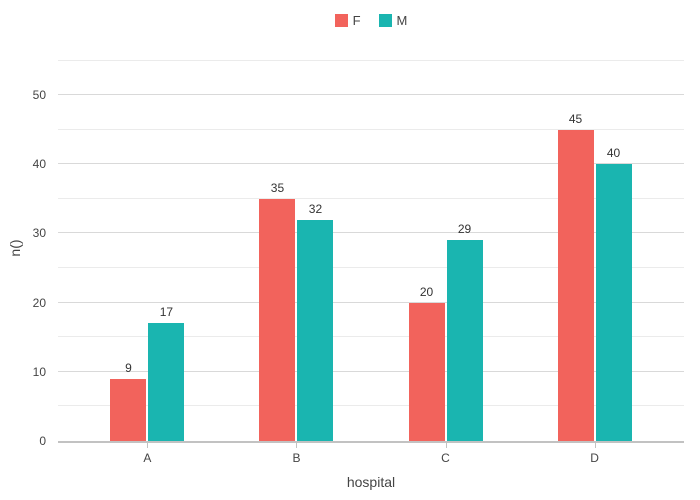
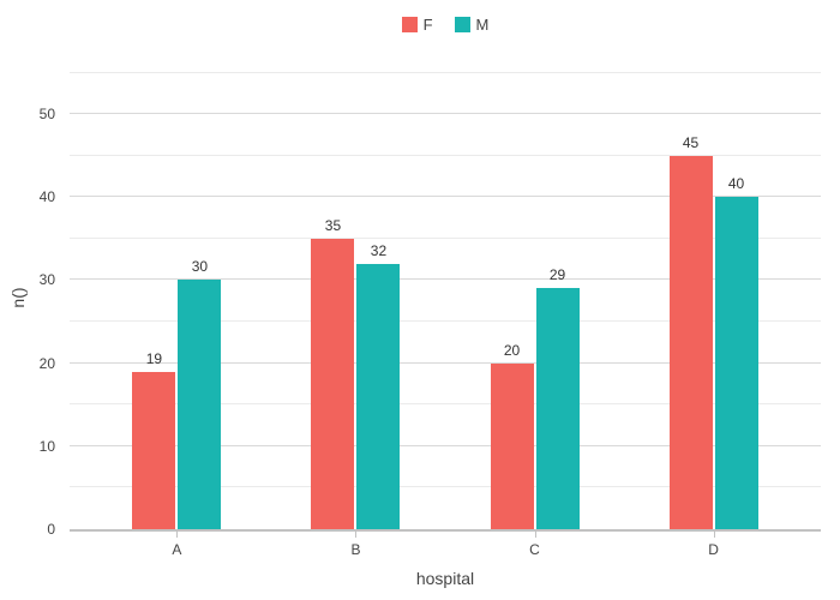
F/A: 9 -> 19
M/A: 17 -> 30
